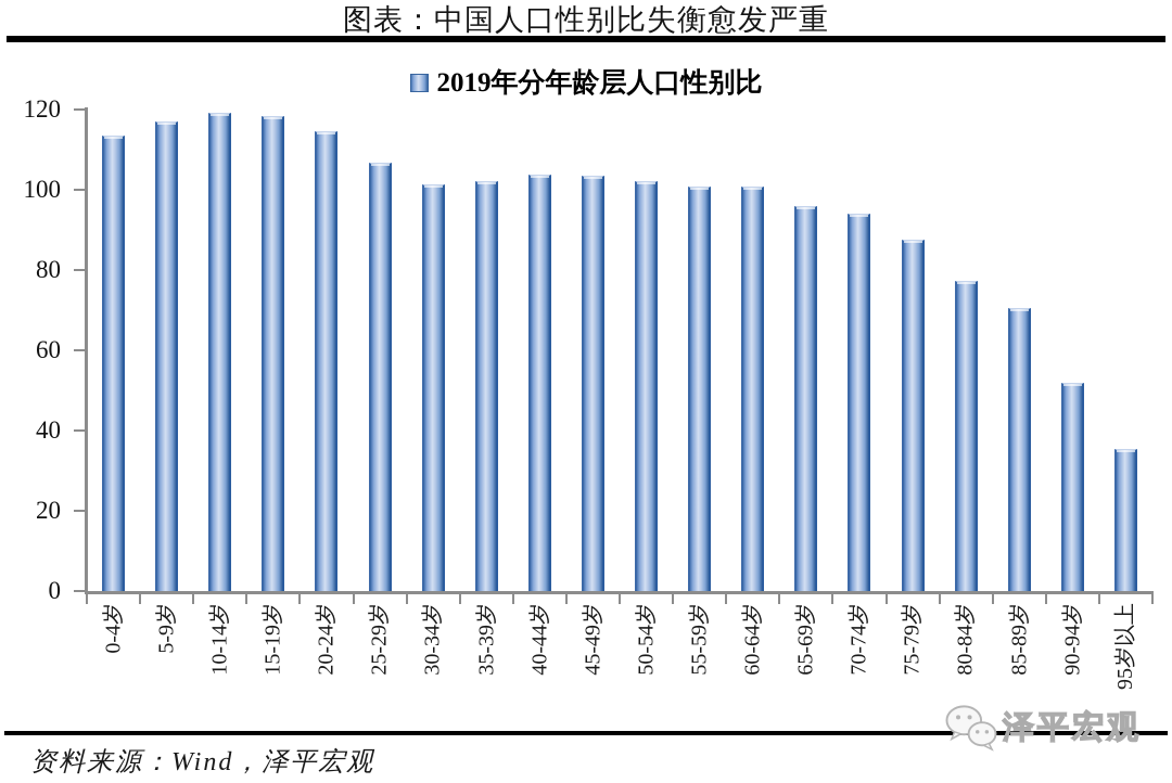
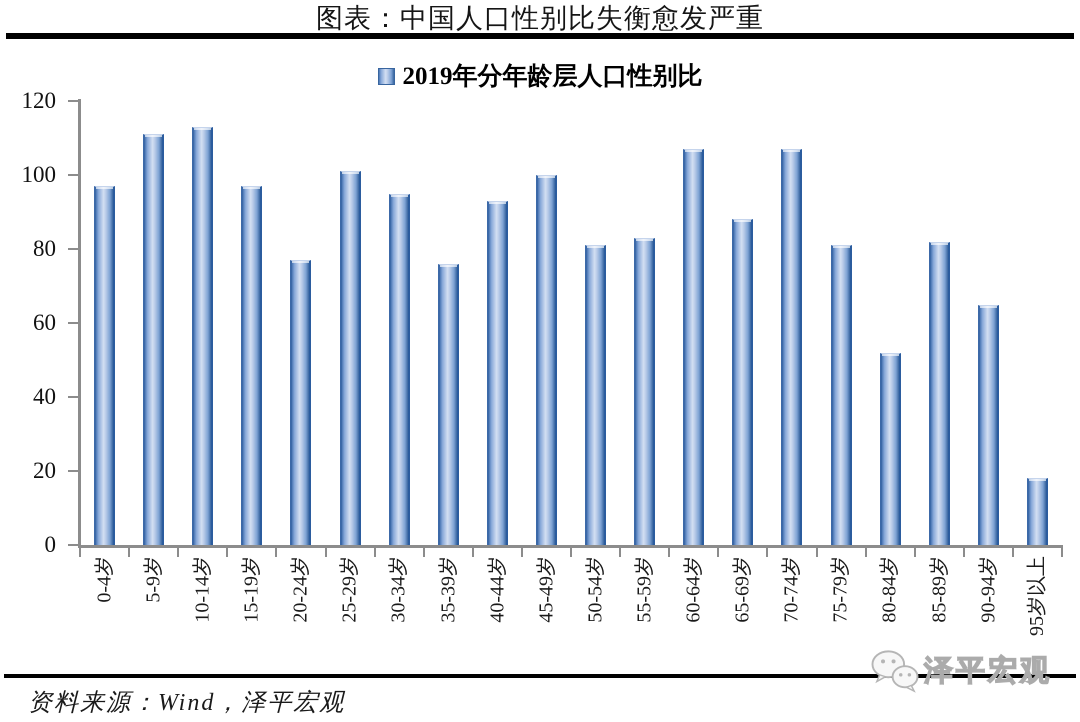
0-4岁: 114 -> 97
5-9岁: 117 -> 111
10-14岁: 119 -> 113
15-19岁: 118 -> 97
20-24岁: 115 -> 77
25-29岁: 107 -> 101
30-34岁: 101 -> 95
35-39岁: 102 -> 76
40-44岁: 104 -> 93
45-49岁: 104 -> 100
50-54岁: 102 -> 81
55-59岁: 101 -> 83
60-64岁: 101 -> 107
65-69岁: 96 -> 88
70-74岁: 94 -> 107
75-79岁: 88 -> 81
80-84岁: 77 -> 52
85-89岁: 70 -> 82
90-94岁: 52 -> 65
95岁以上: 35 -> 18
